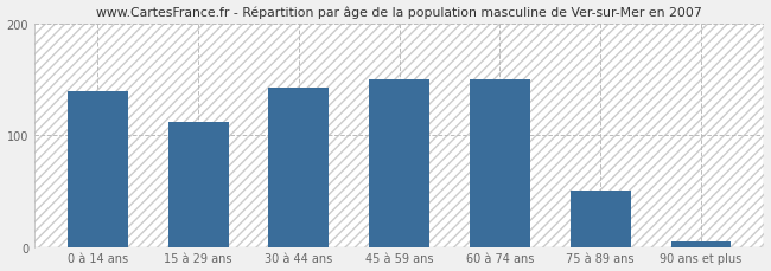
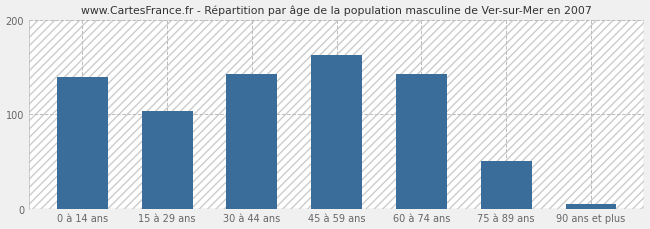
15 à 29 ans: 112 -> 103
45 à 59 ans: 150 -> 163
60 à 74 ans: 150 -> 143
